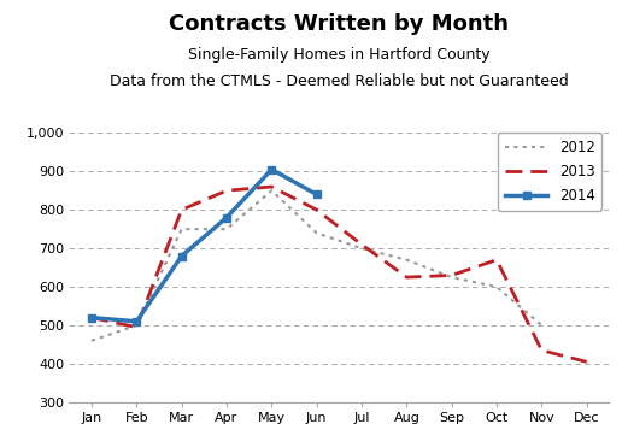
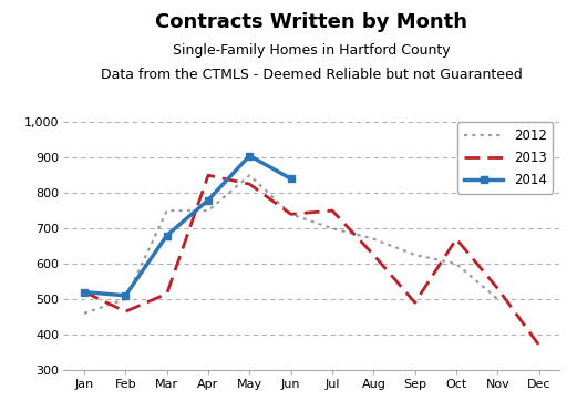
2013/Feb: 495 -> 465
2013/Mar: 800 -> 515
2013/May: 860 -> 825
2013/Jun: 800 -> 740
2013/Jul: 710 -> 750
2013/Sep: 630 -> 490
2013/Nov: 435 -> 530
2013/Dec: 405 -> 370
